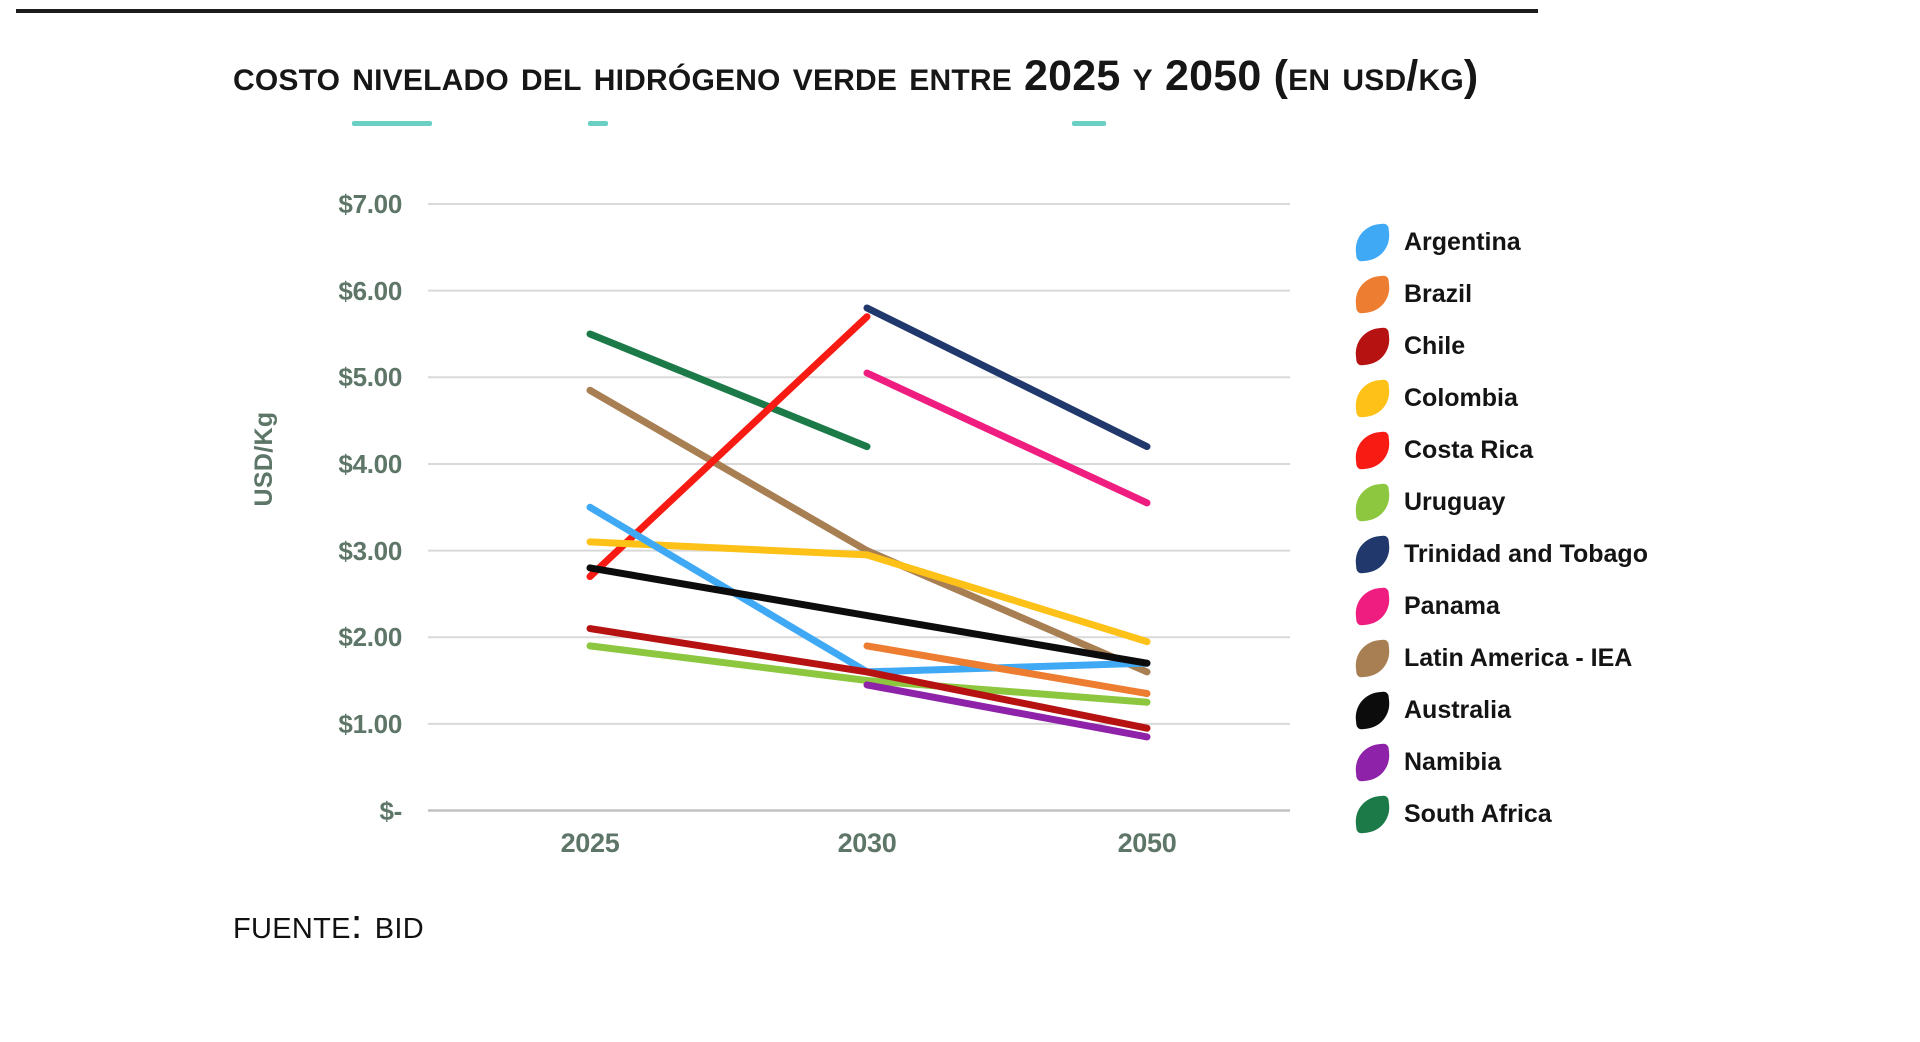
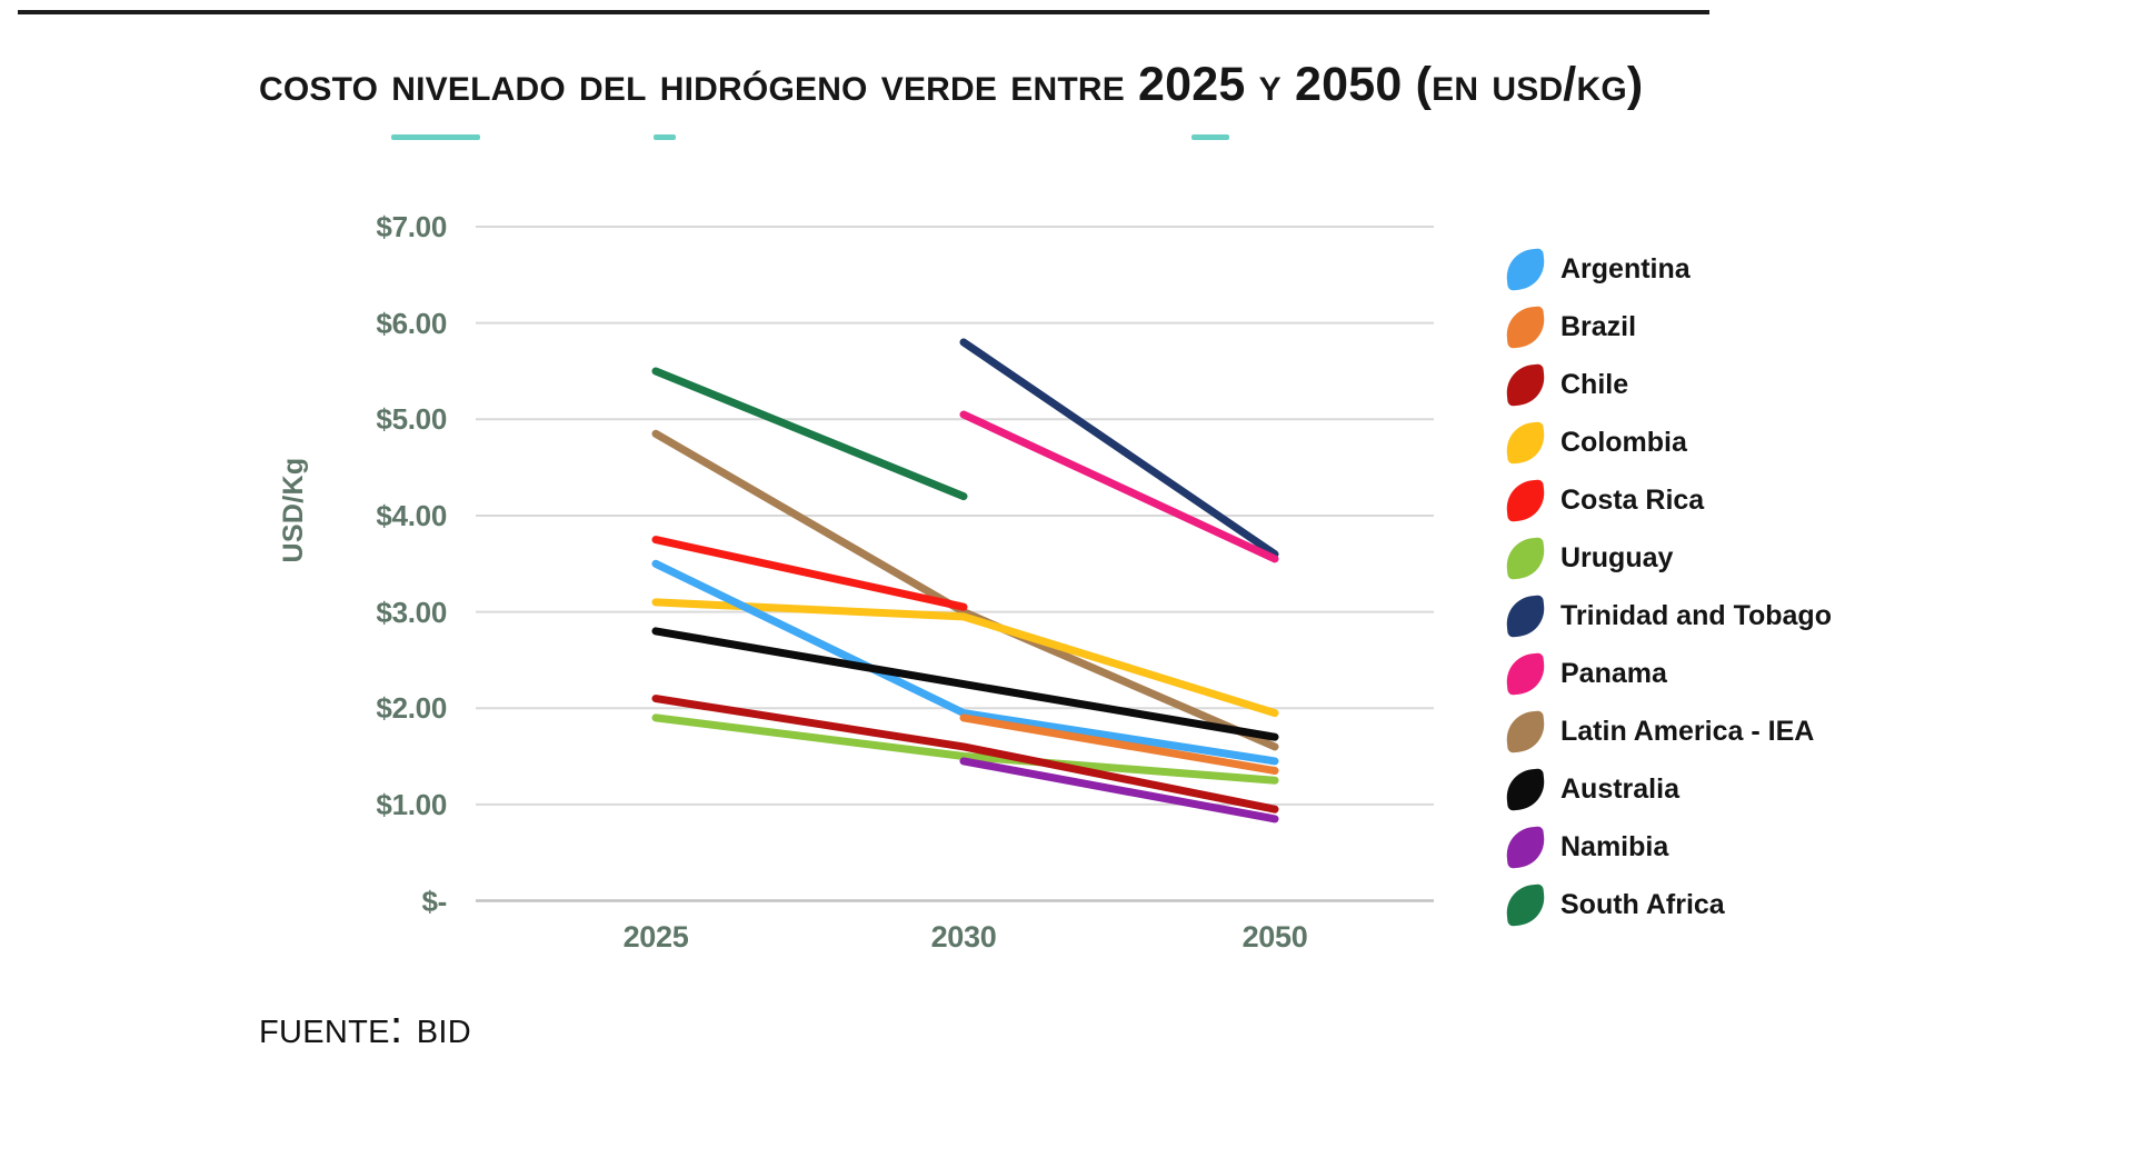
Costa Rica/2025: $2.7 -> $3.8
Argentina/2030: $1.6 -> $1.9
Costa Rica/2030: $5.7 -> $3.0
Argentina/2050: $1.7 -> $1.4
Trinidad and Tobago/2050: $4.2 -> $3.6
